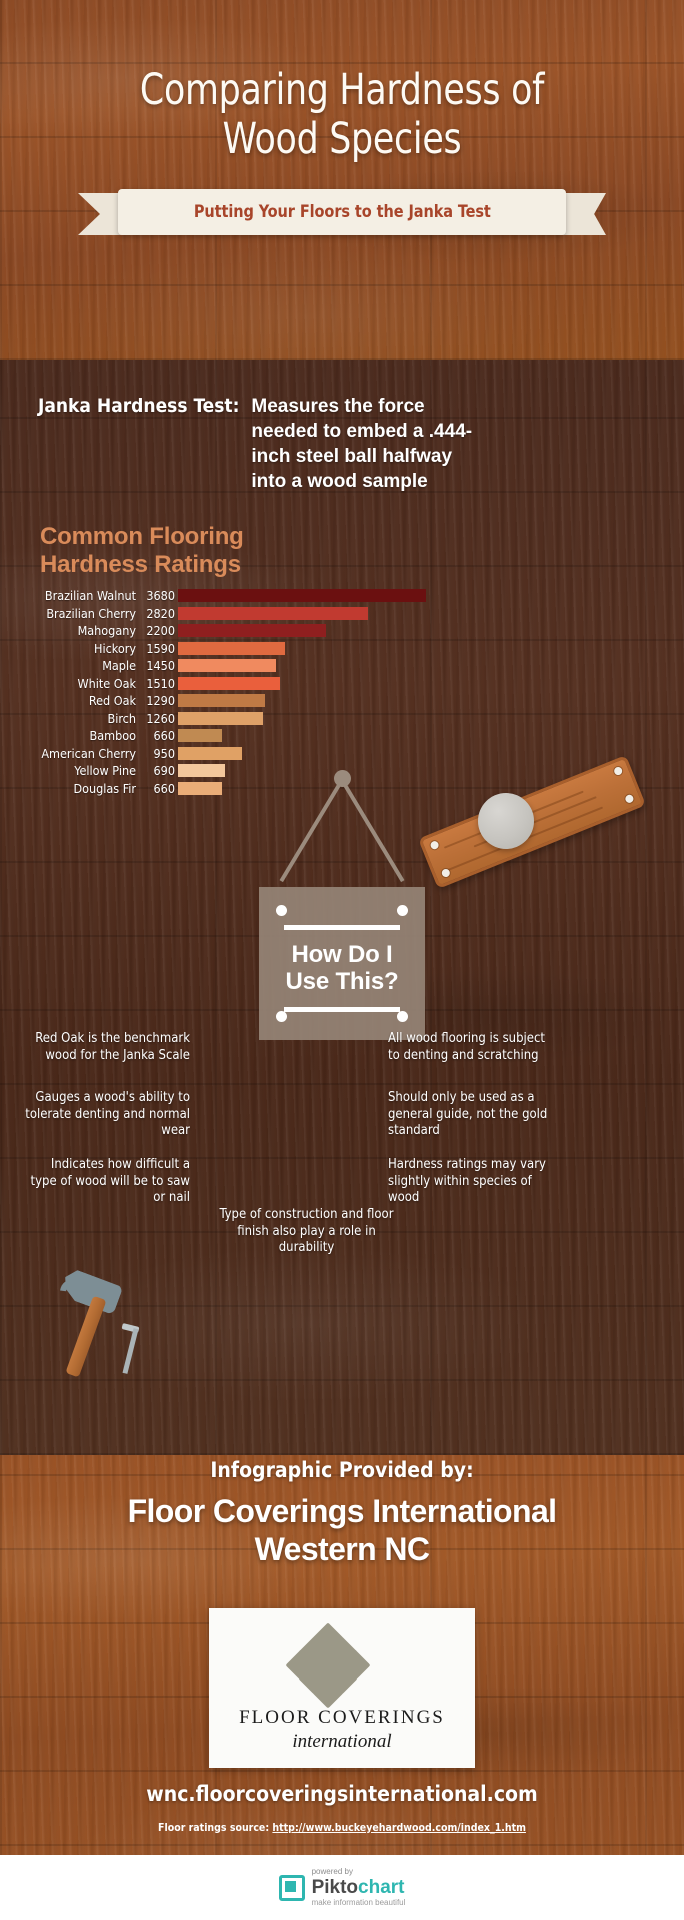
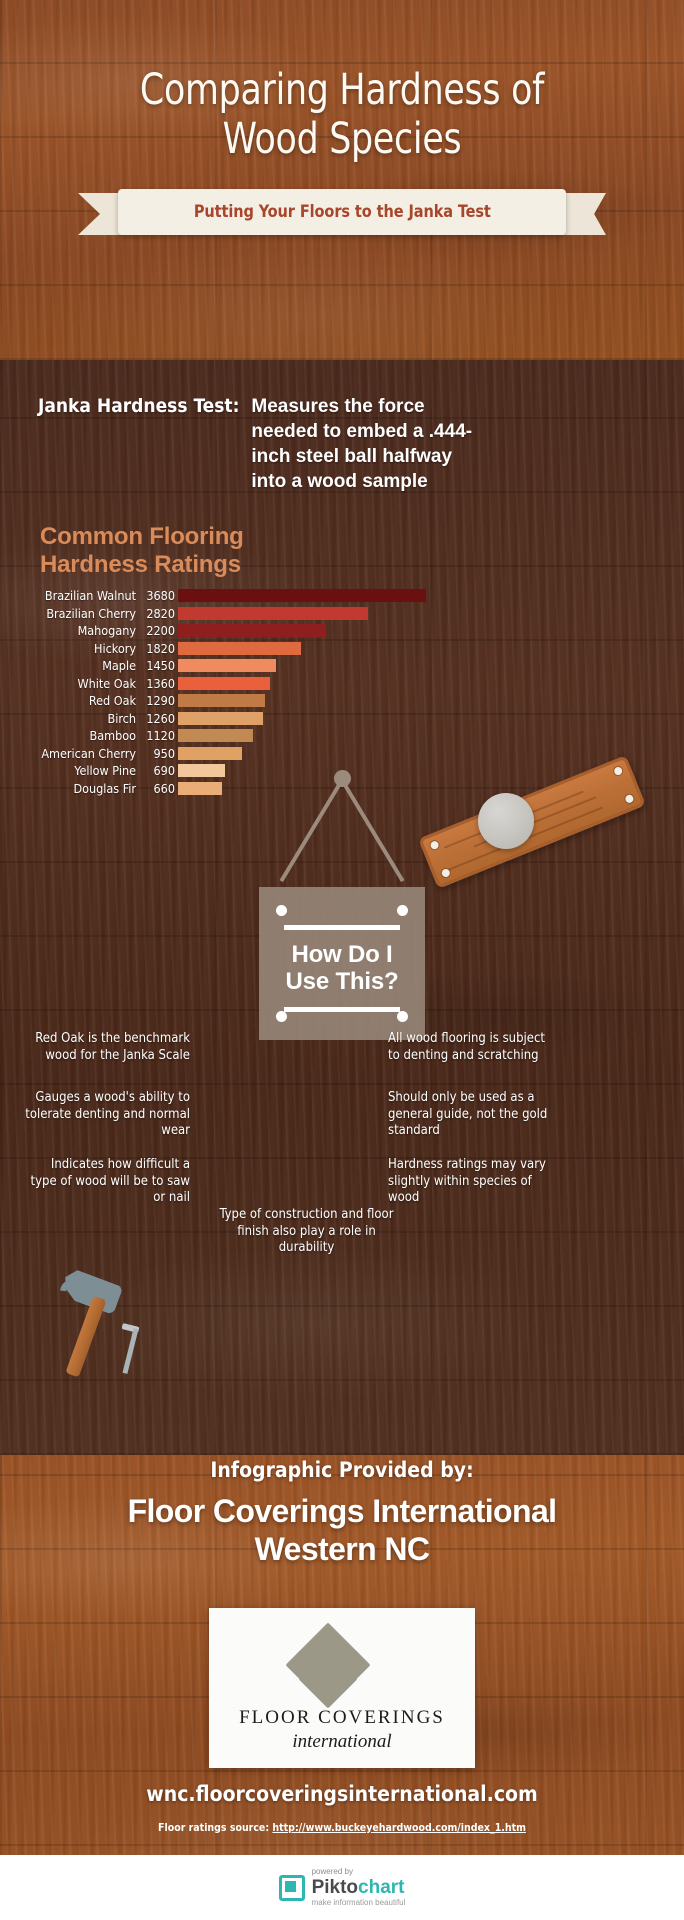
Hickory: 1590 -> 1820
White Oak: 1510 -> 1360
Bamboo: 660 -> 1120
